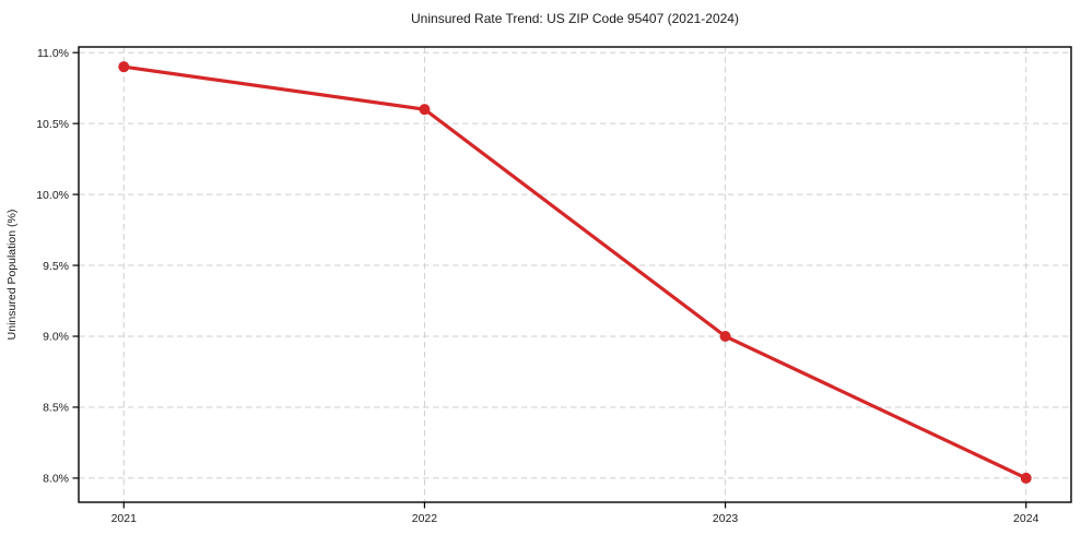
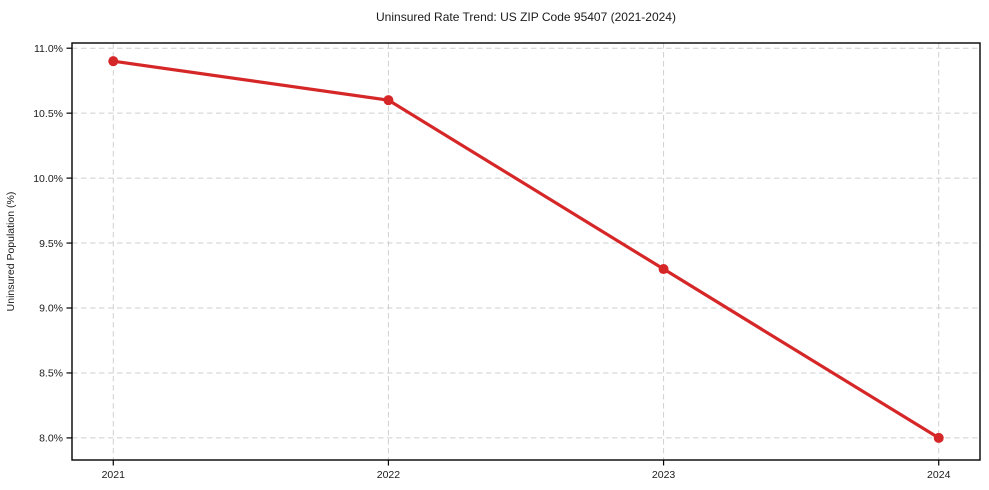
2023: 9.0% -> 9.3%
